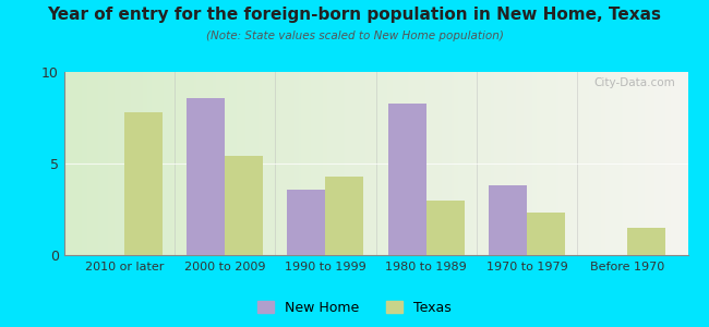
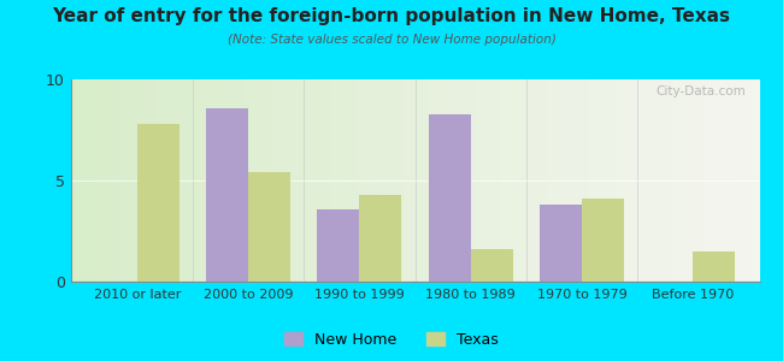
Texas/1980 to 1989: 3.0 -> 1.6
Texas/1970 to 1979: 2.3 -> 4.1
